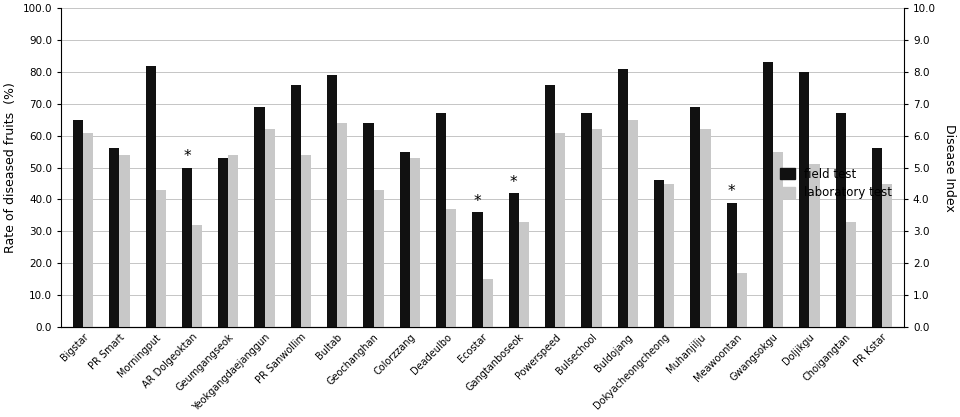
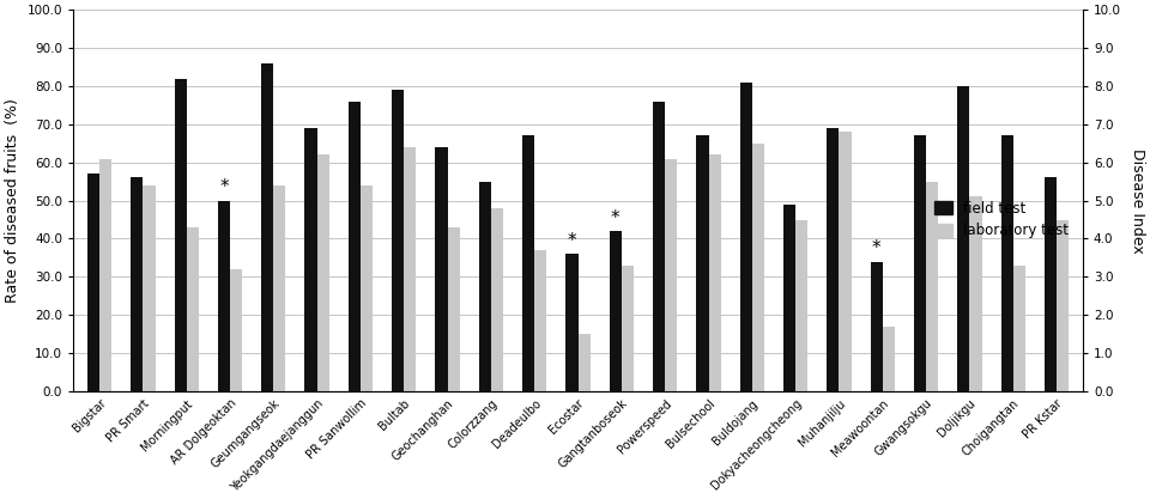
field test/Bigstar: 65 -> 57
field test/Geumgangseok: 53 -> 86
laboratory test/Colorzzang: 53 -> 48
field test/Dokyacheongcheong: 46 -> 49
laboratory test/Muhanjilju: 62 -> 68
field test/Meawoontan: 39 -> 34
field test/Gwangsokgu: 83 -> 67
